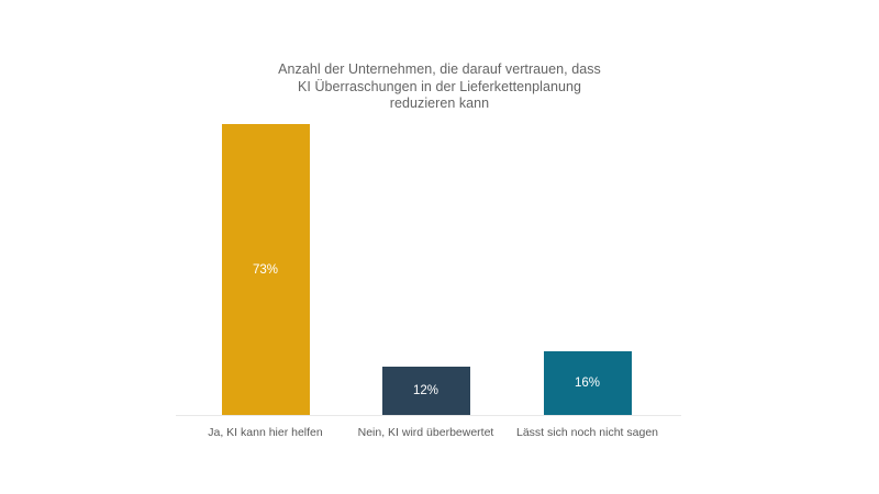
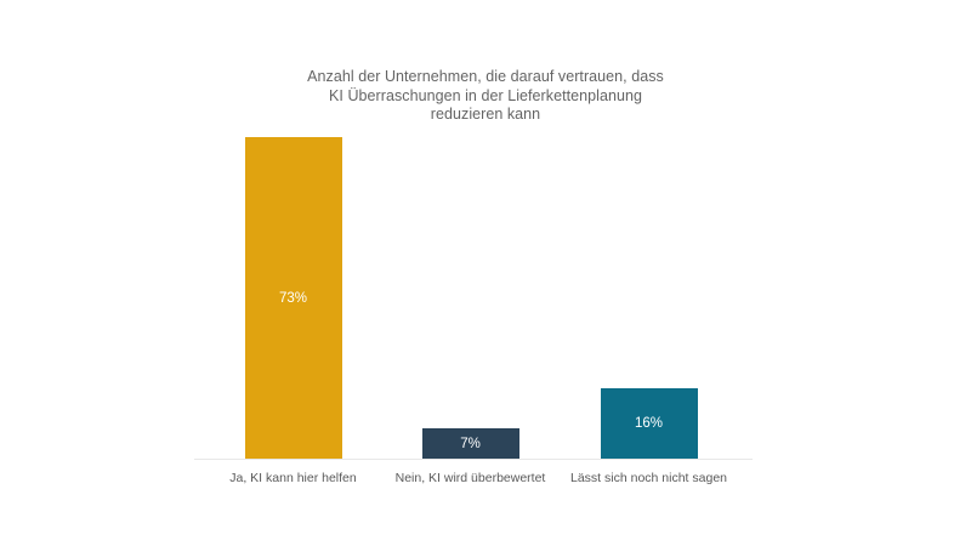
Nein, KI wird überbewertet: 12% -> 7%
